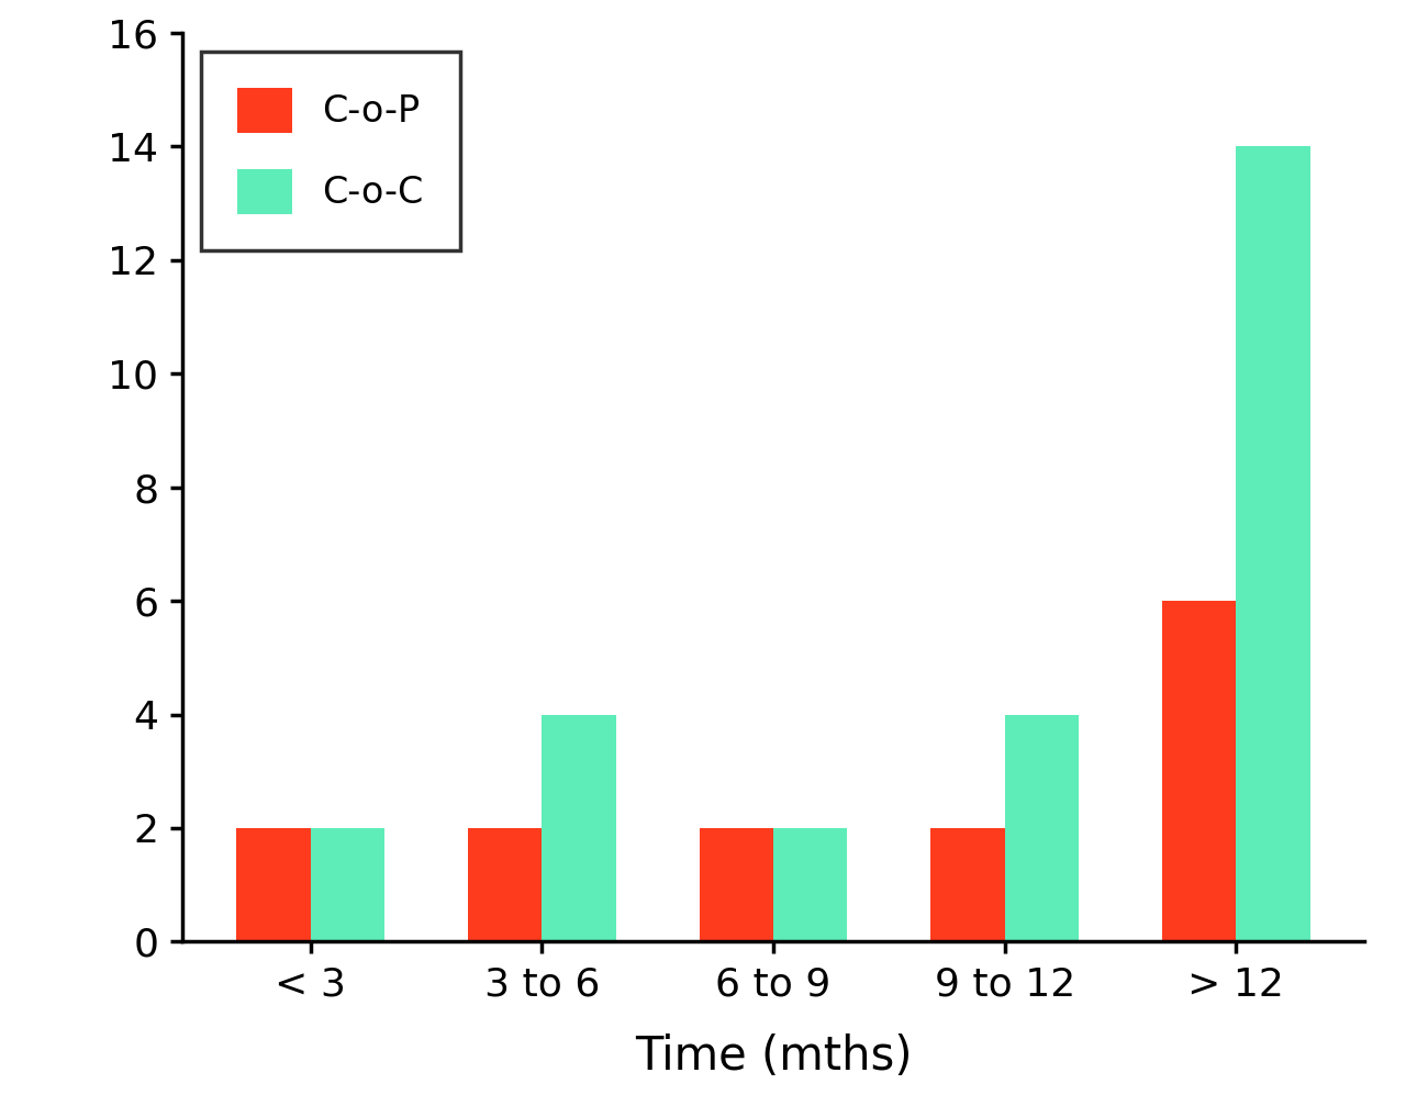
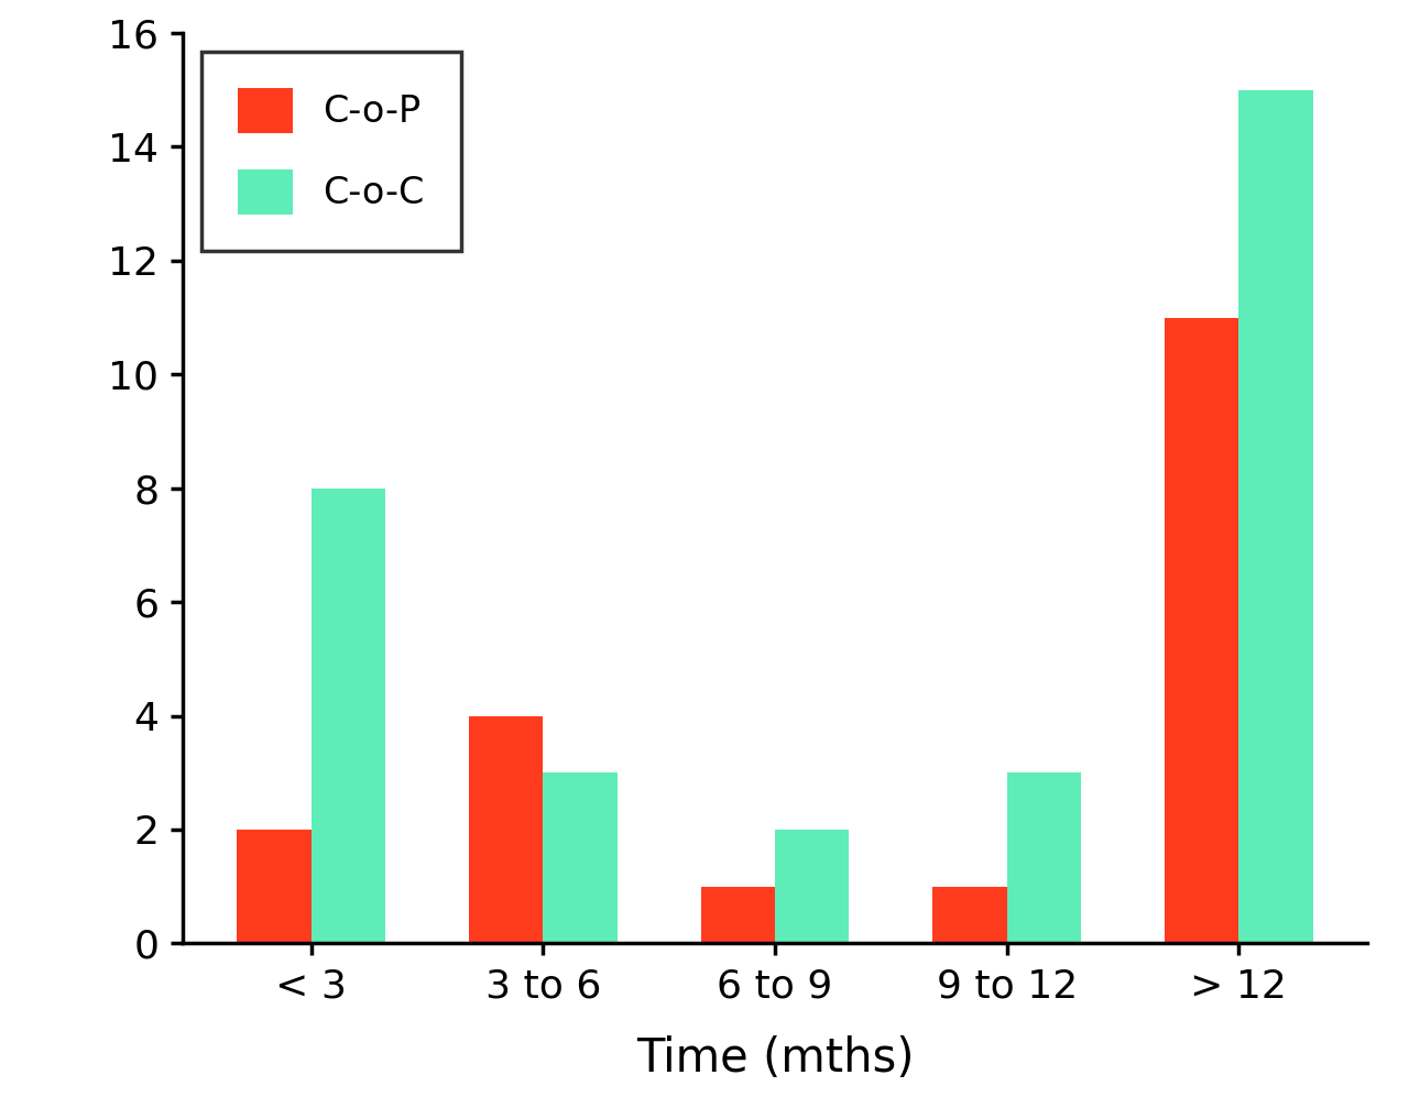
C-o-C/< 3: 2 -> 8
C-o-P/3 to 6: 2 -> 4
C-o-C/3 to 6: 4 -> 3
C-o-P/6 to 9: 2 -> 1
C-o-P/9 to 12: 2 -> 1
C-o-C/9 to 12: 4 -> 3
C-o-P/> 12: 6 -> 11
C-o-C/> 12: 14 -> 15
